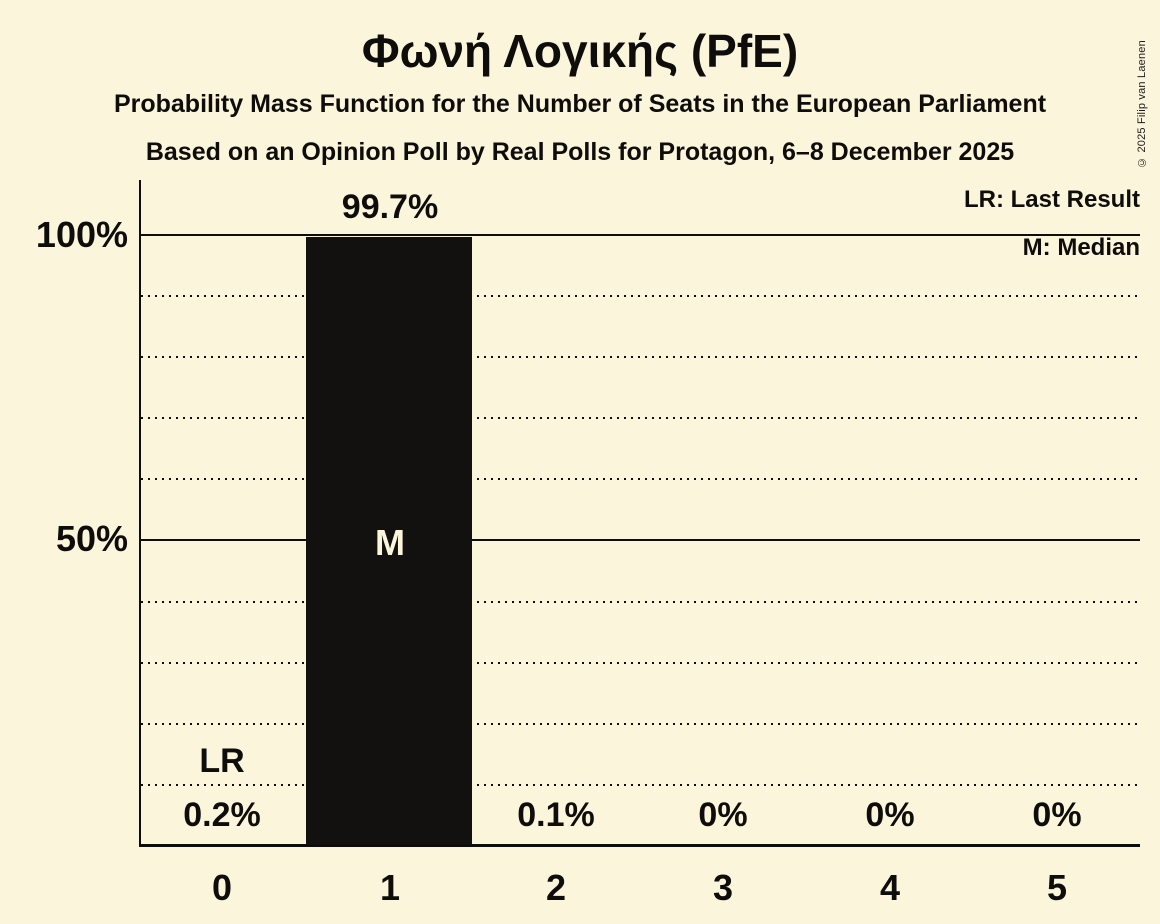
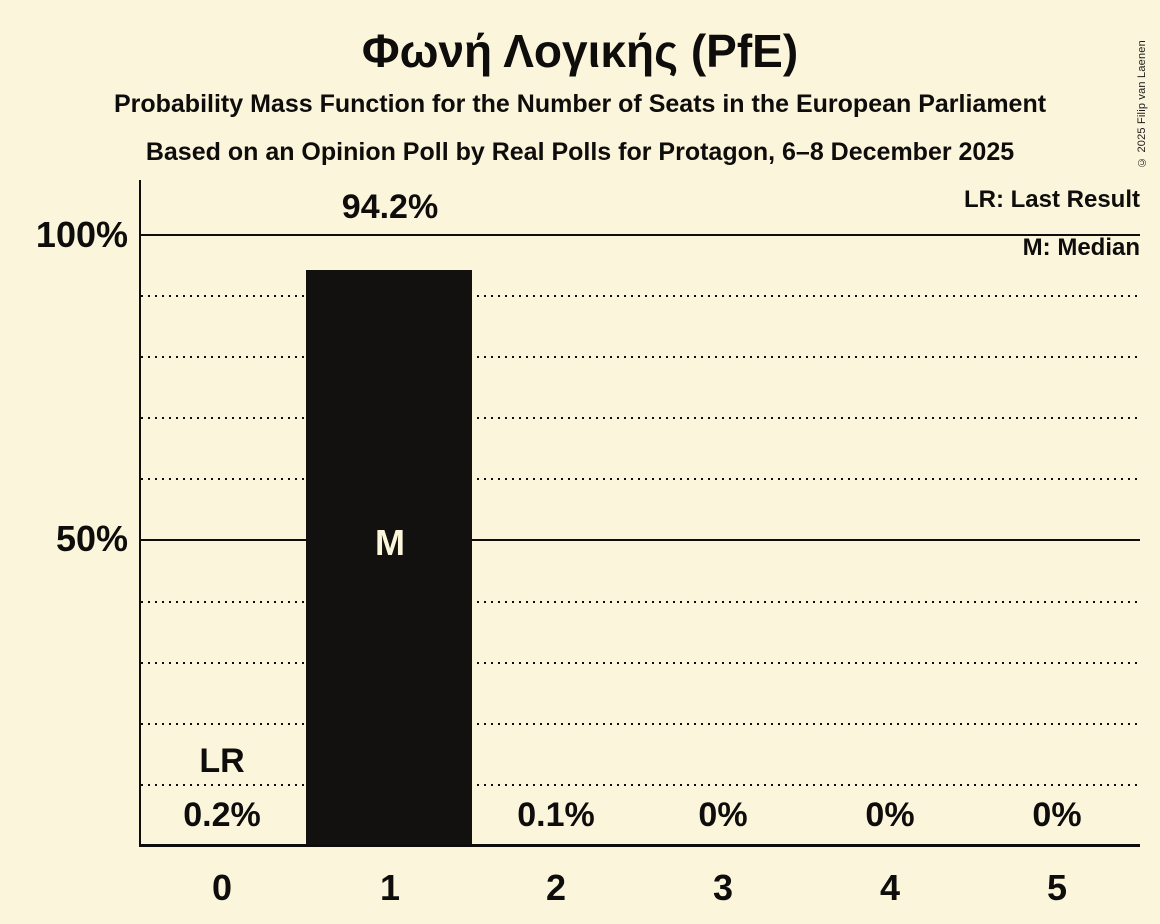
1: 99.7% -> 94.2%
